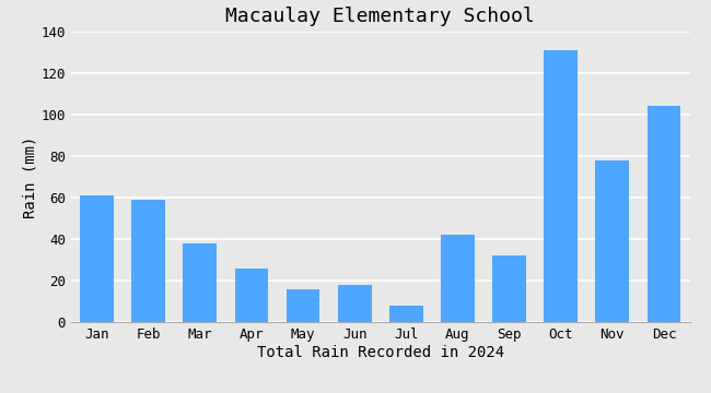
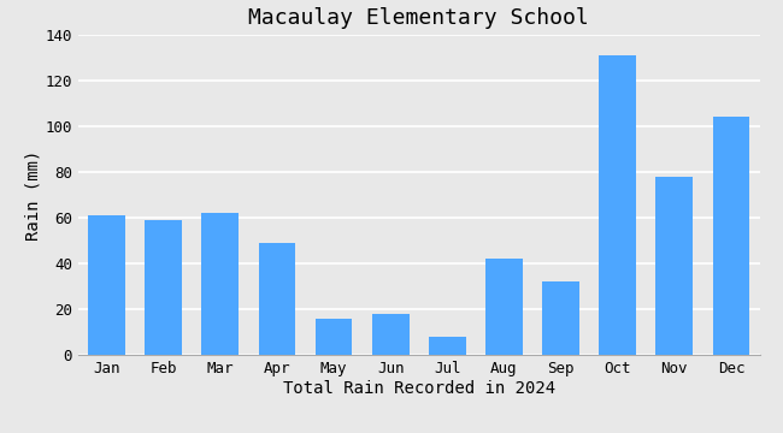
Mar: 38 -> 62
Apr: 26 -> 49
